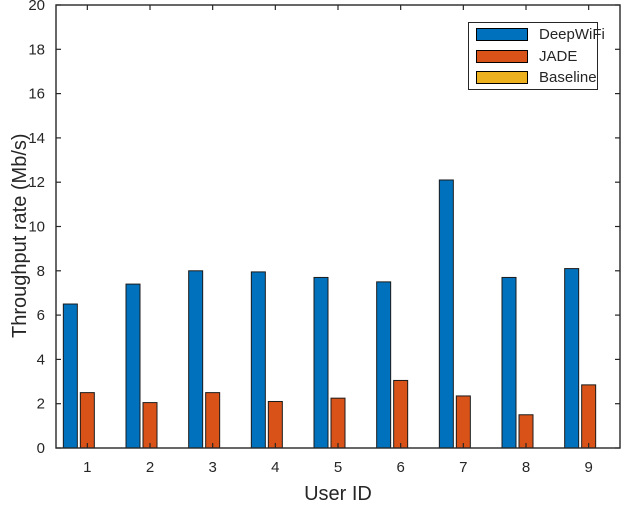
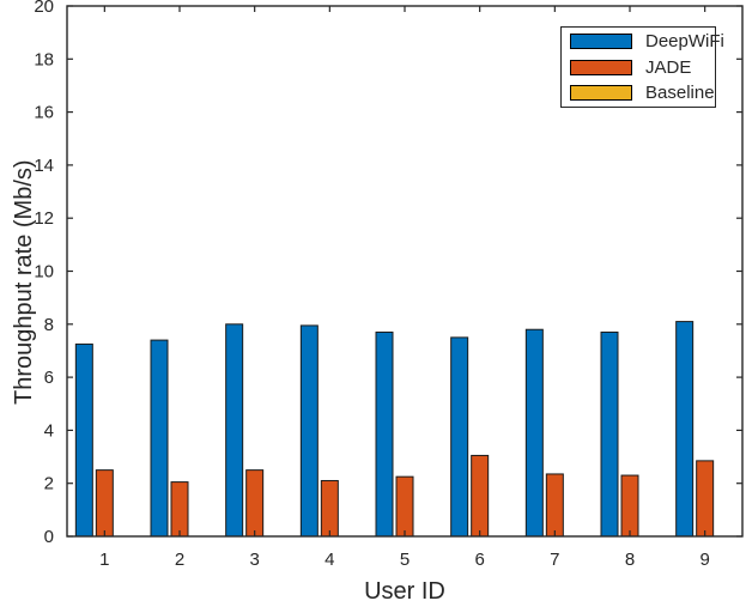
DeepWiFi/1: 6.5 -> 7.2
DeepWiFi/7: 12.1 -> 7.8
JADE/8: 1.5 -> 2.3
